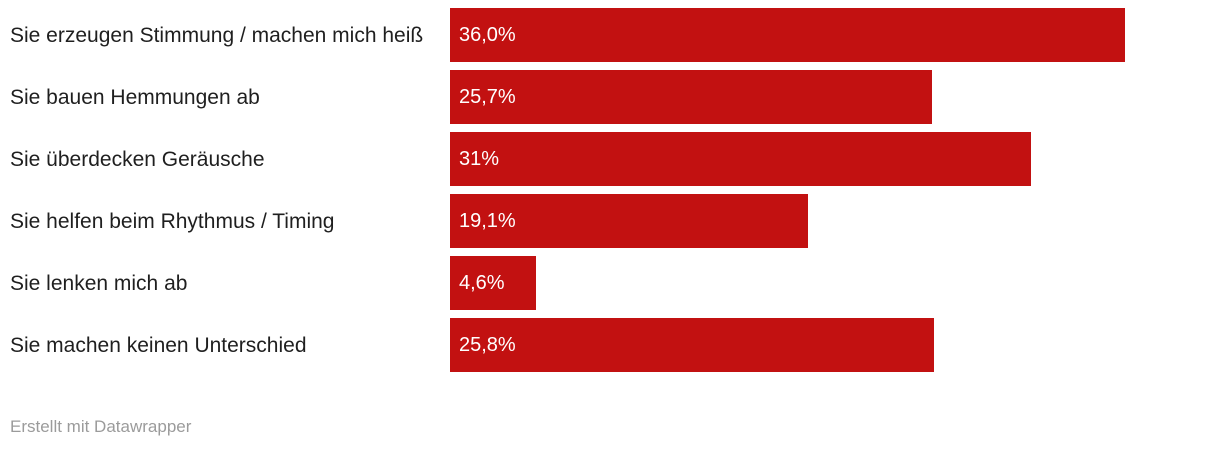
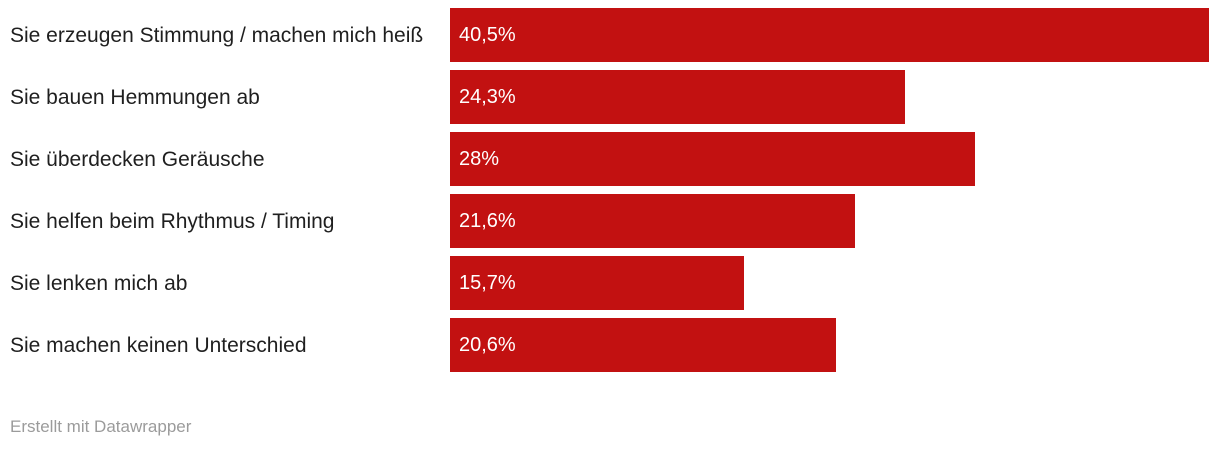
Sie erzeugen Stimmung / machen mich heiß: 36,0% -> 40,5%
Sie bauen Hemmungen ab: 25,7% -> 24,3%
Sie überdecken Geräusche: 31% -> 28%
Sie helfen beim Rhythmus / Timing: 19,1% -> 21,6%
Sie lenken mich ab: 4,6% -> 15,7%
Sie machen keinen Unterschied: 25,8% -> 20,6%
